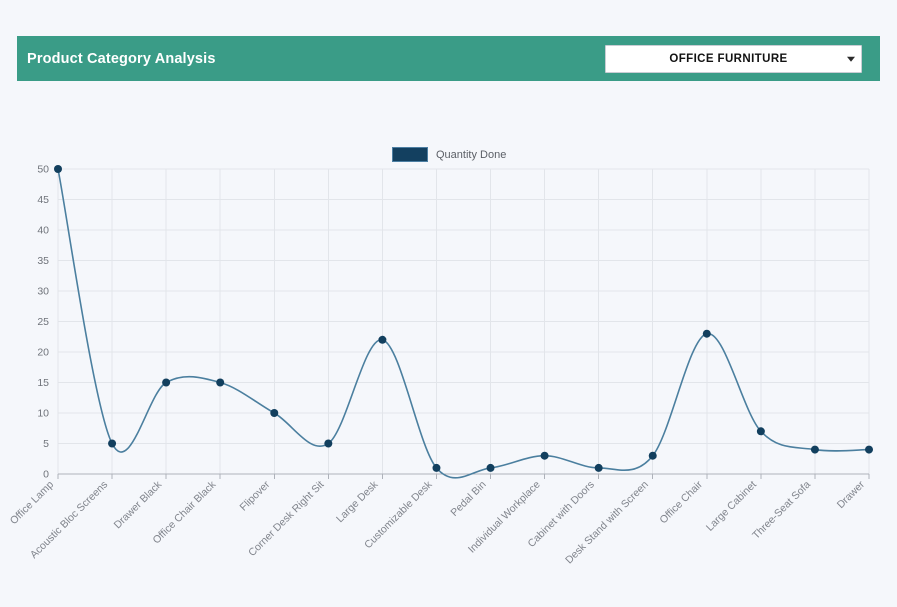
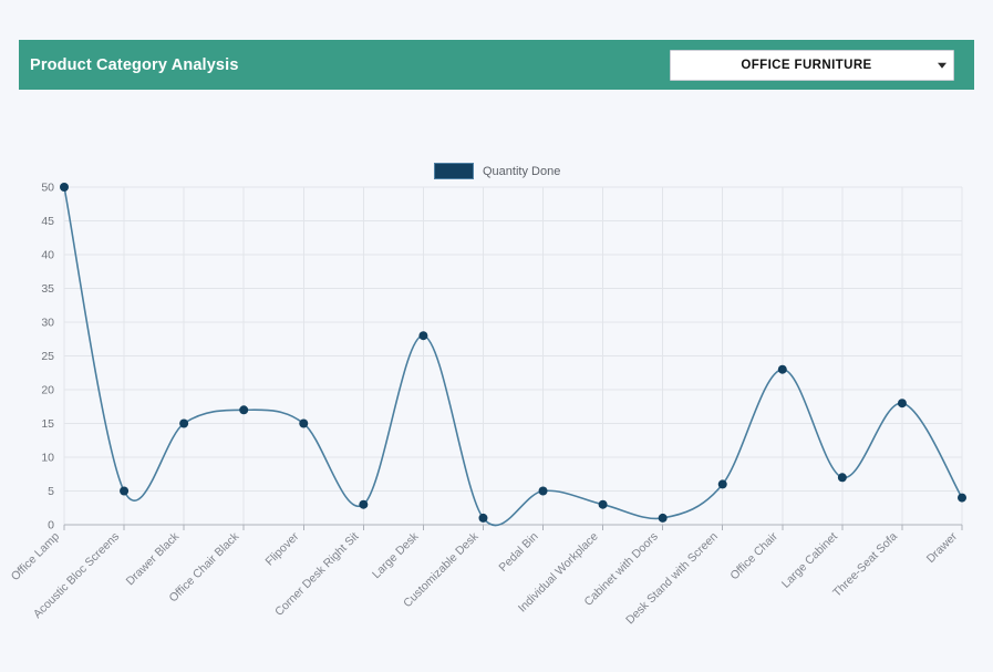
Office Chair Black: 15 -> 17
Flipover: 10 -> 15
Corner Desk Right Sit: 5 -> 3
Large Desk: 22 -> 28
Pedal Bin: 1 -> 5
Desk Stand with Screen: 3 -> 6
Three-Seat Sofa: 4 -> 18
